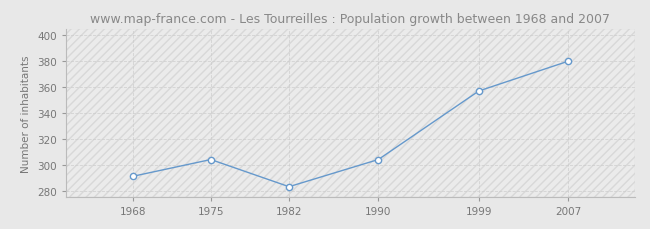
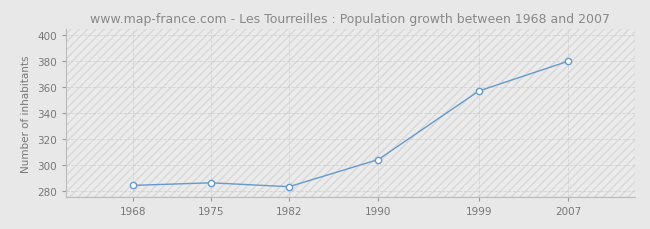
1968: 291 -> 284
1975: 304 -> 286
